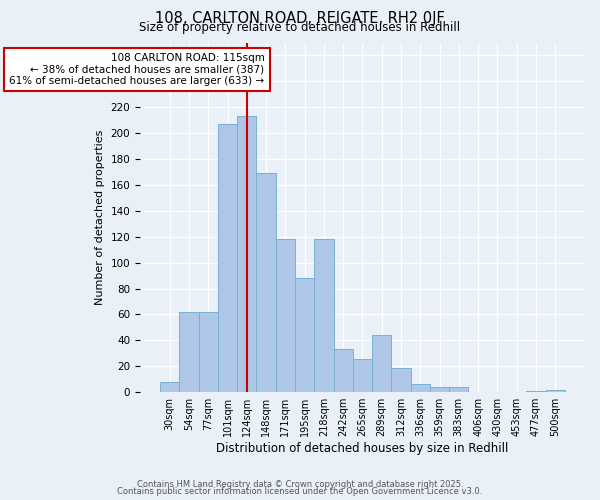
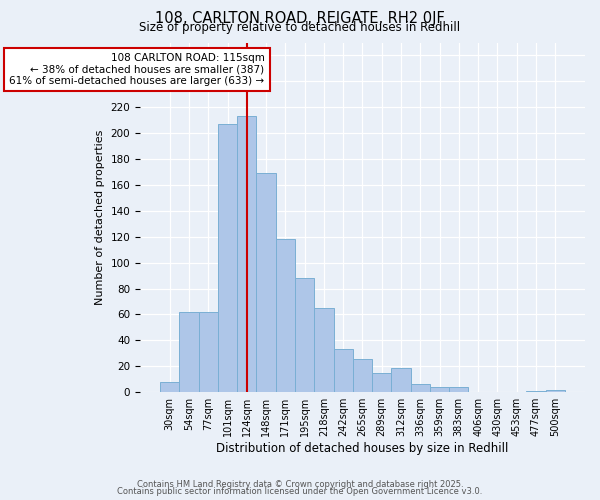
218sqm: 118 -> 65
289sqm: 44 -> 15
